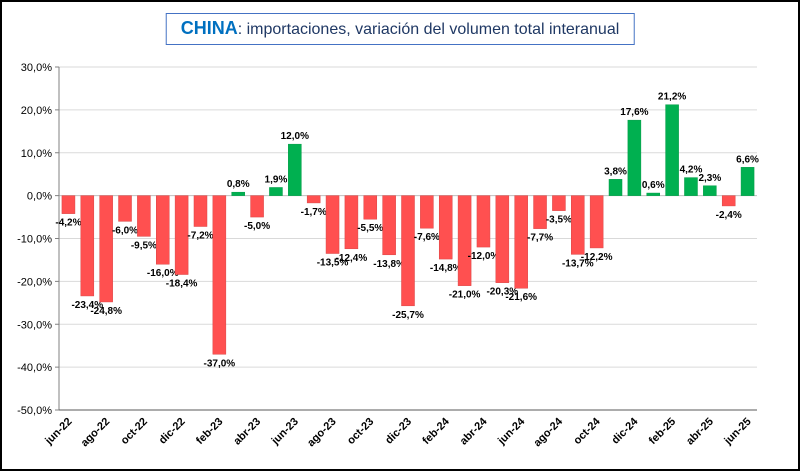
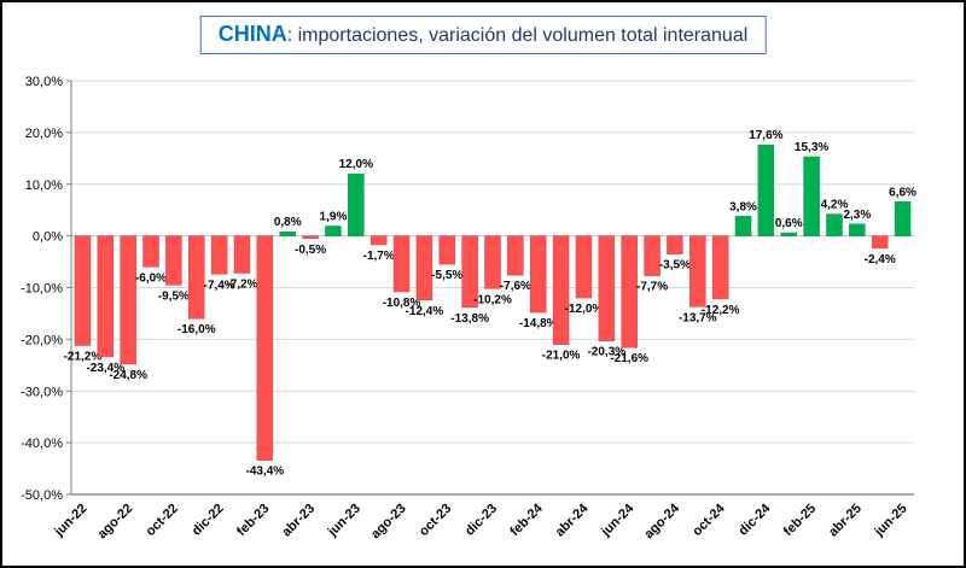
jun-22: -4,2% -> -21,2%
dic-22: -18,4% -> -7,4%
feb-23: -37,0% -> -43,4%
abr-23: -5,0% -> -0,5%
ago-23: -13,5% -> -10,8%
dic-23: -25,7% -> -10,2%
feb-25: 21,2% -> 15,3%
